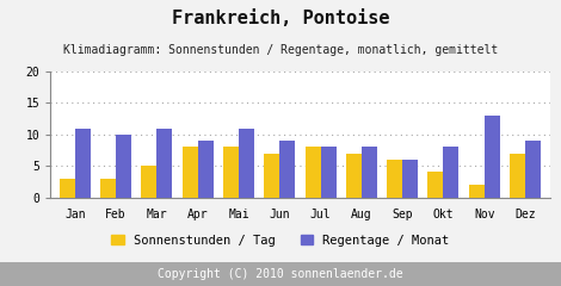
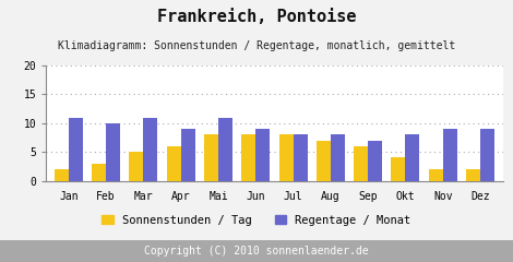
Sonnenstunden / Tag/Jan: 3 -> 2
Sonnenstunden / Tag/Apr: 8 -> 6
Sonnenstunden / Tag/Jun: 7 -> 8
Regentage / Monat/Sep: 6 -> 7
Regentage / Monat/Nov: 13 -> 9
Sonnenstunden / Tag/Dez: 7 -> 2
